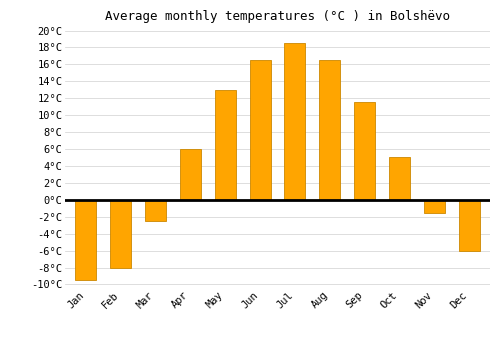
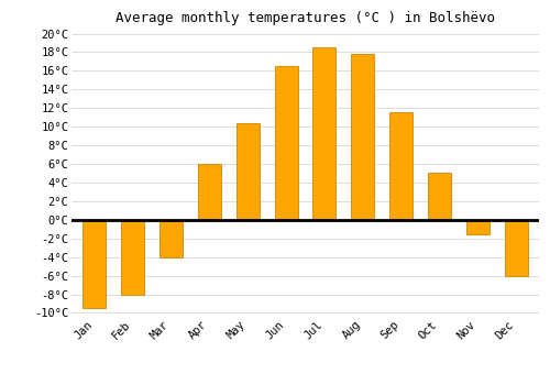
Mar: -2.5°C -> -4.0°C
May: 13.0°C -> 10.4°C
Aug: 16.5°C -> 17.8°C
